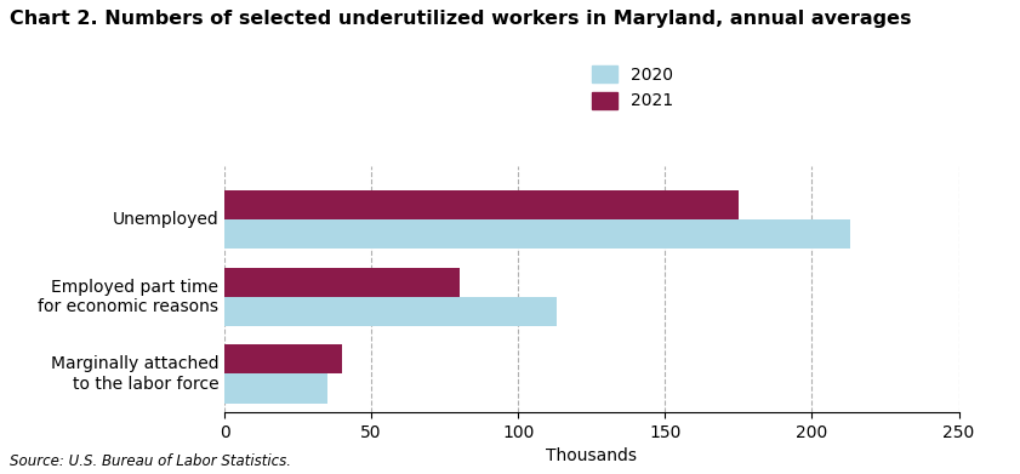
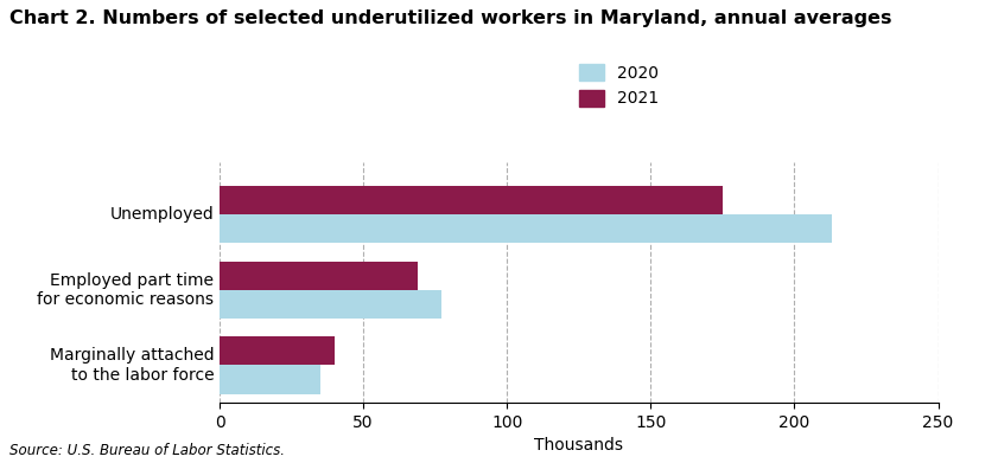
2021/Employed part time for economic reasons: 80 -> 69
2020/Employed part time for economic reasons: 113 -> 77
